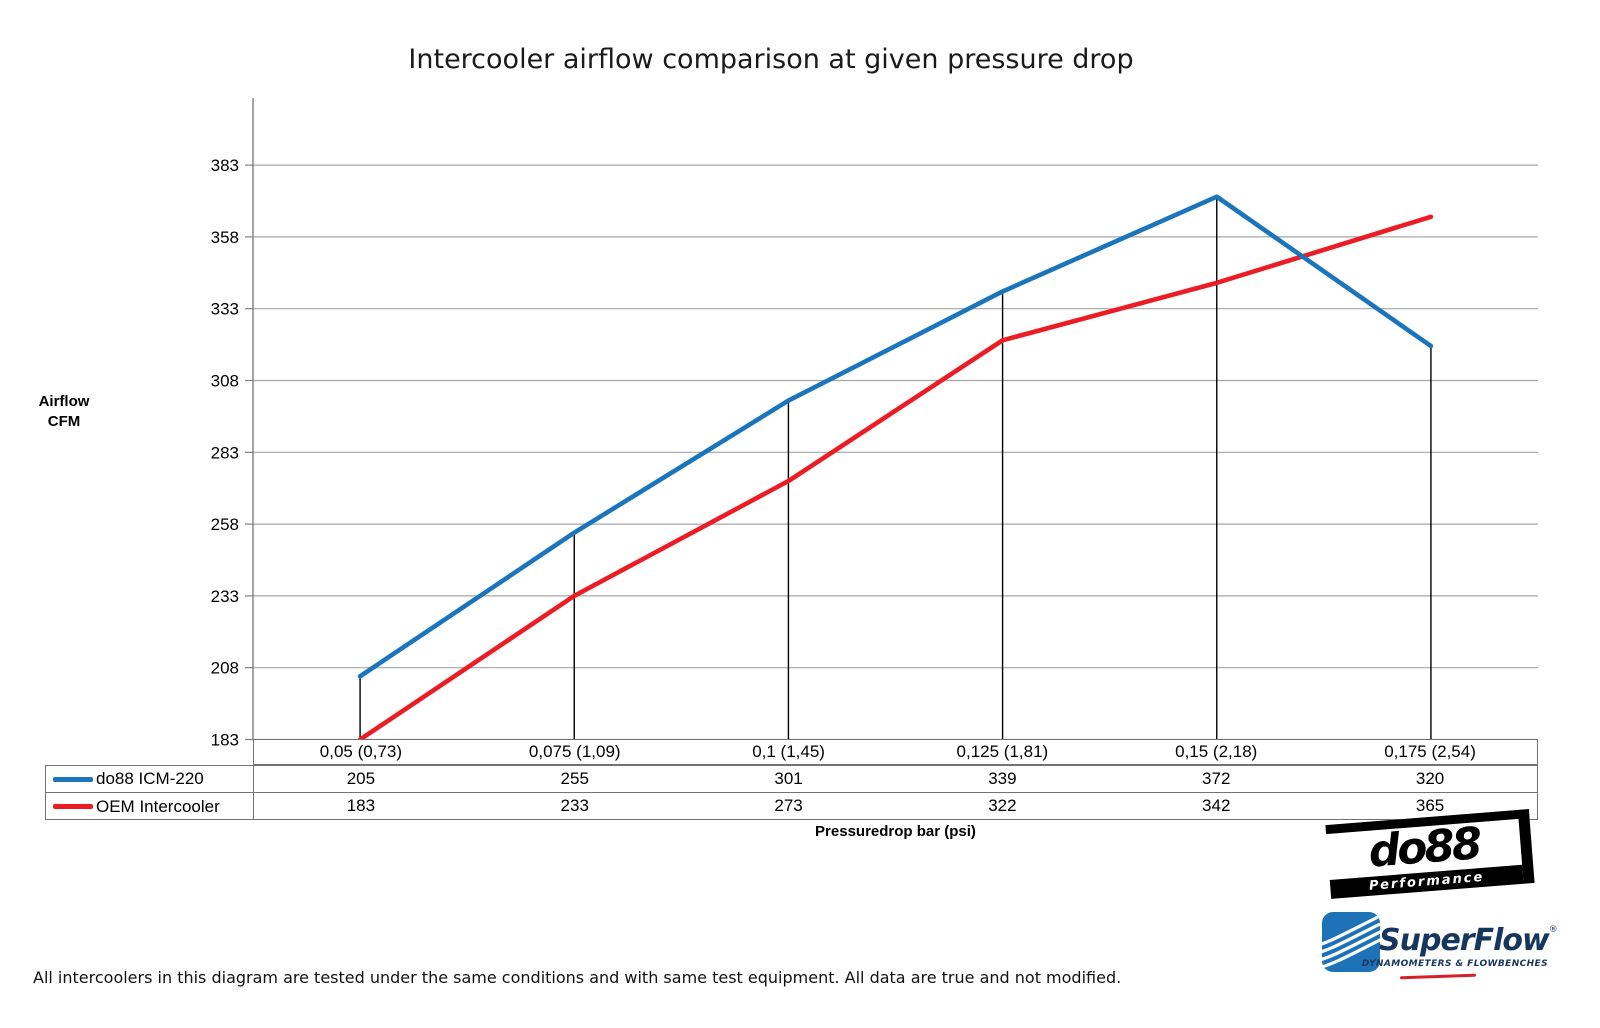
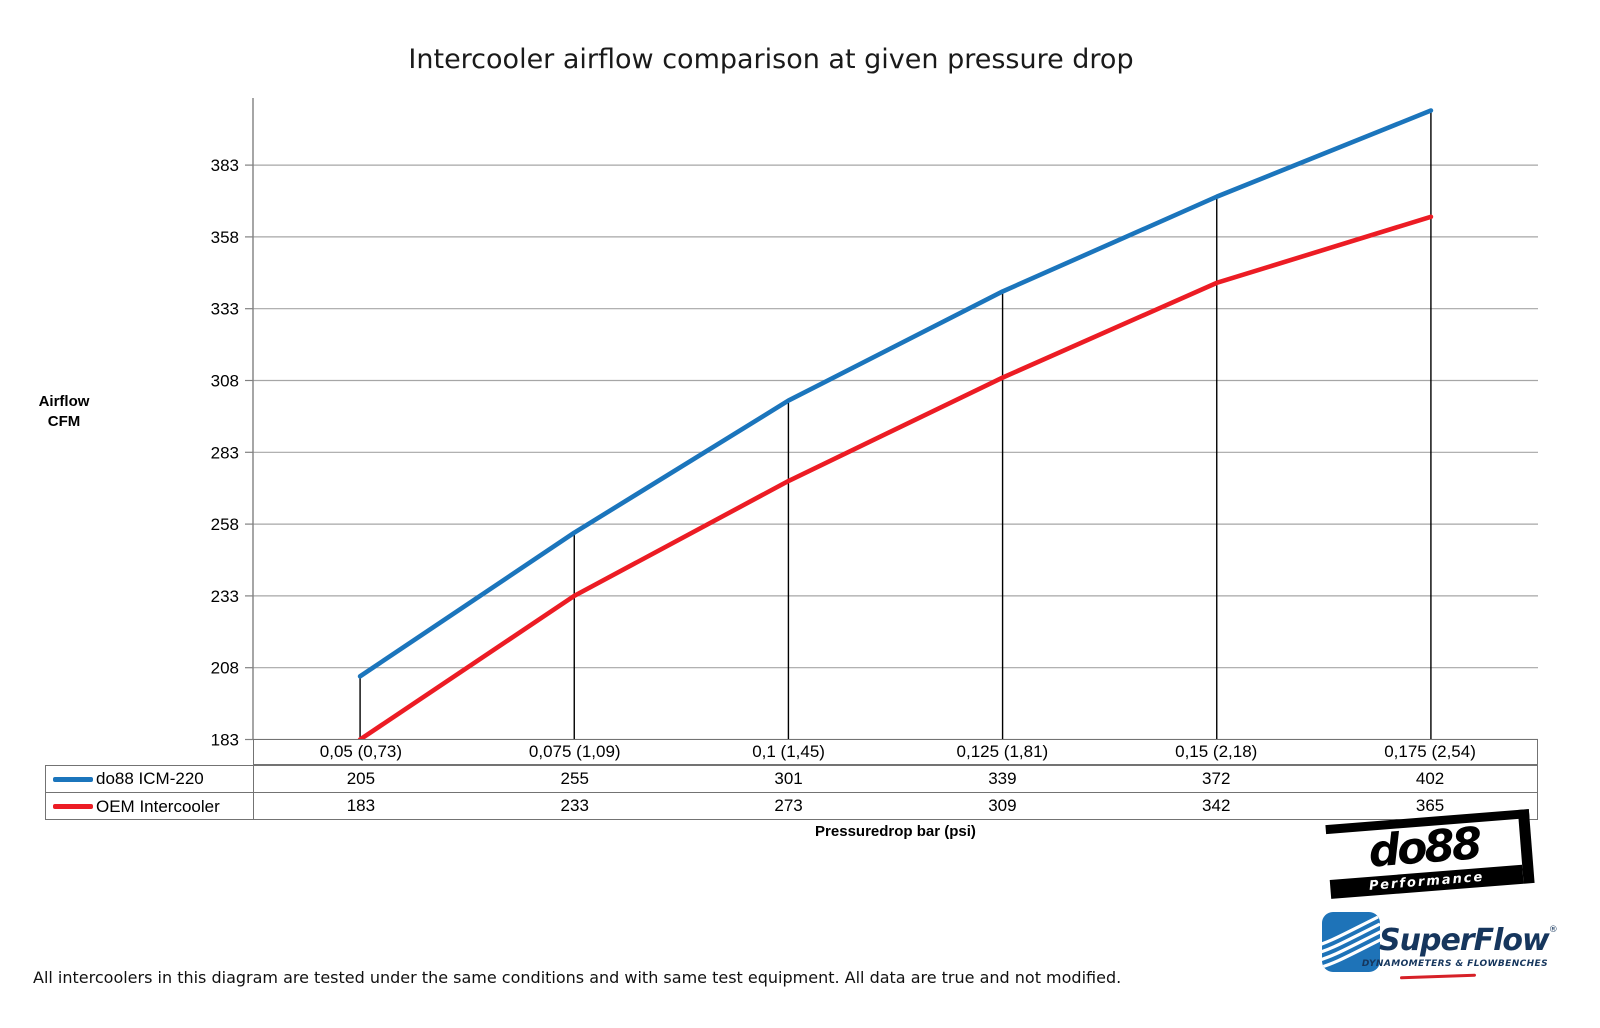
OEM Intercooler/0,125 (1,81): 322 -> 309
do88 ICM-220/0,175 (2,54): 320 -> 402
